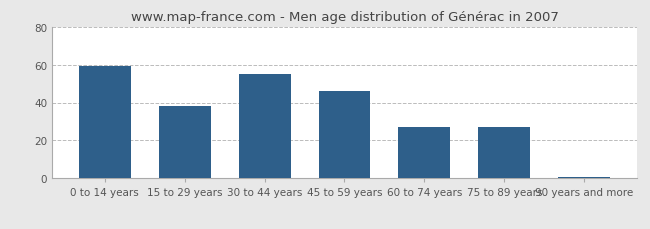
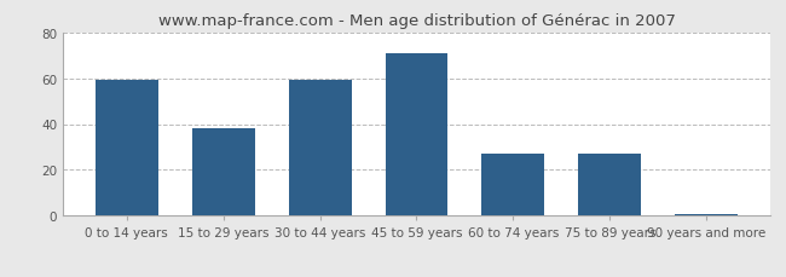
30 to 44 years: 55 -> 59
45 to 59 years: 46 -> 71
